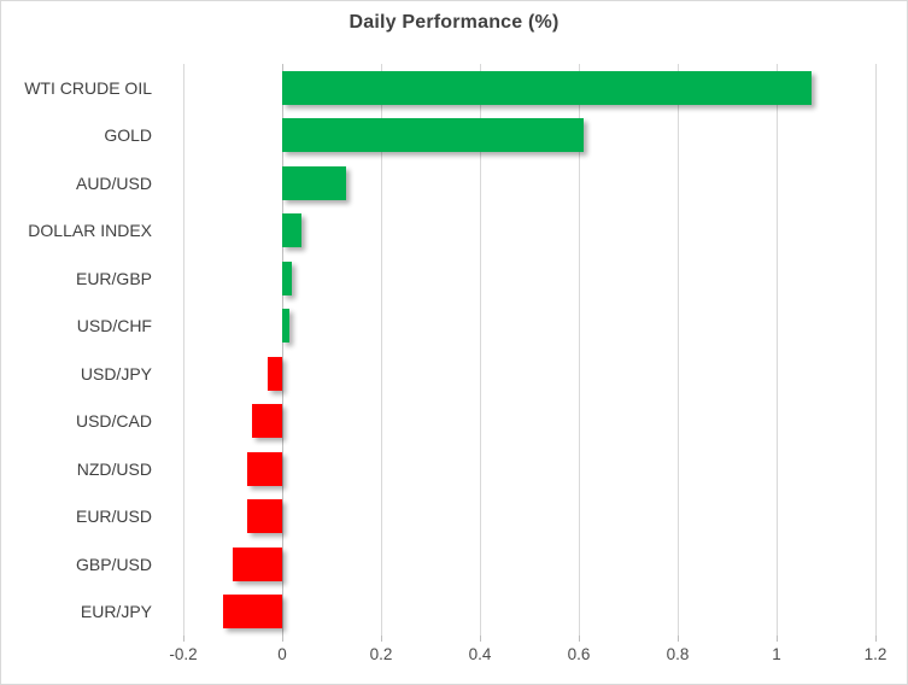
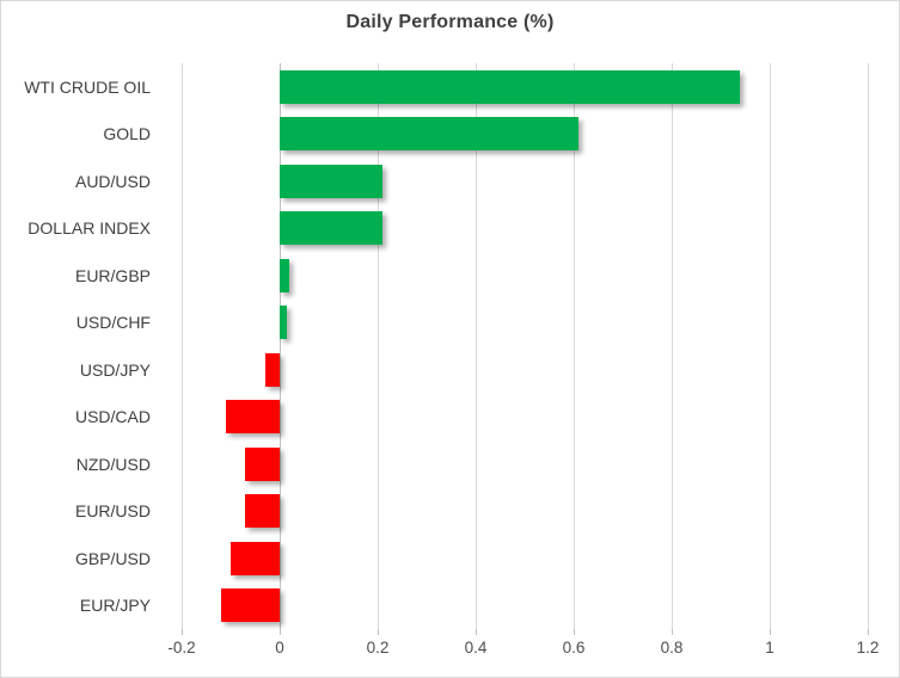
WTI CRUDE OIL: 1.07 -> 0.94
AUD/USD: 0.13 -> 0.21
DOLLAR INDEX: 0.04 -> 0.21
USD/CAD: -0.06 -> -0.11
